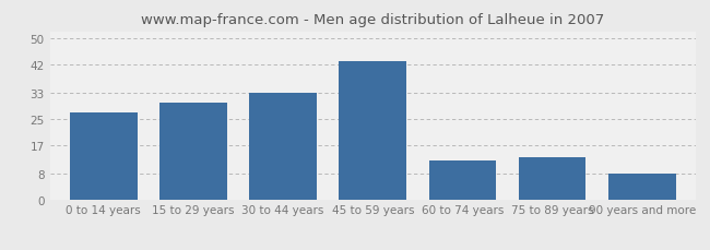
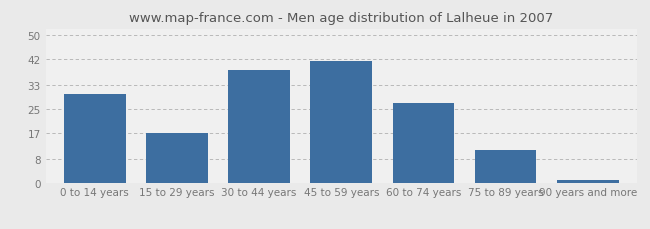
0 to 14 years: 27 -> 30
15 to 29 years: 30 -> 17
30 to 44 years: 33 -> 38
45 to 59 years: 43 -> 41
60 to 74 years: 12 -> 27
75 to 89 years: 13 -> 11
90 years and more: 8 -> 1
